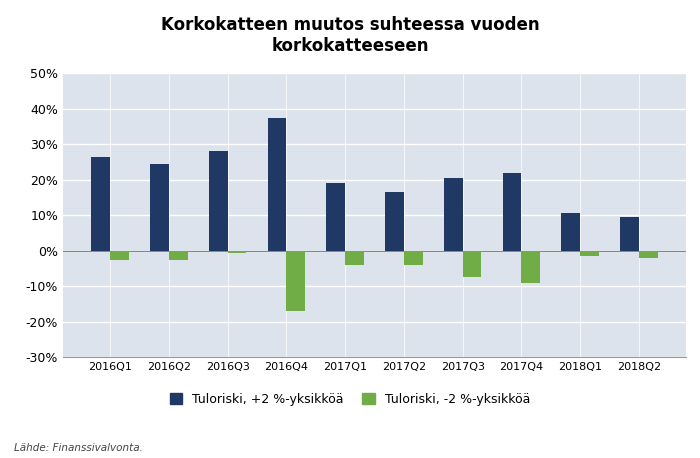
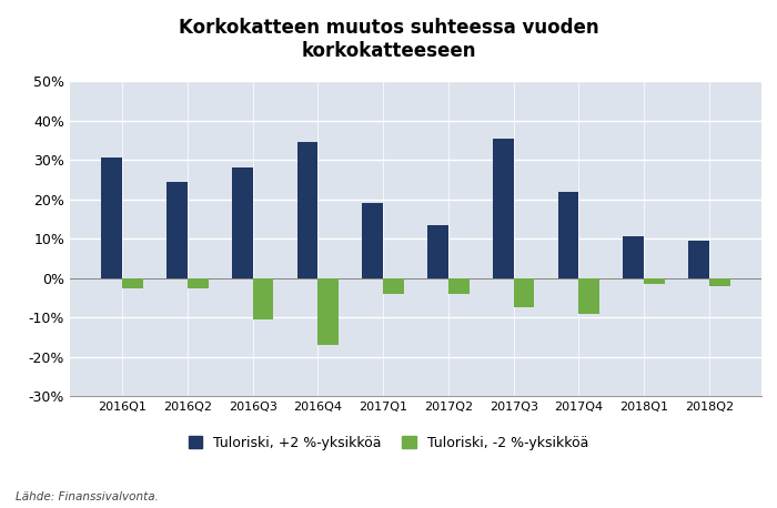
Tuloriski, +2 %-yksikköä/2016Q1: 26.5% -> 30.5%
Tuloriski, -2 %-yksikköä/2016Q3: -0.5% -> -10.5%
Tuloriski, +2 %-yksikköä/2016Q4: 37.5% -> 34.5%
Tuloriski, +2 %-yksikköä/2017Q2: 16.5% -> 13.5%
Tuloriski, +2 %-yksikköä/2017Q3: 20.5% -> 35.5%
